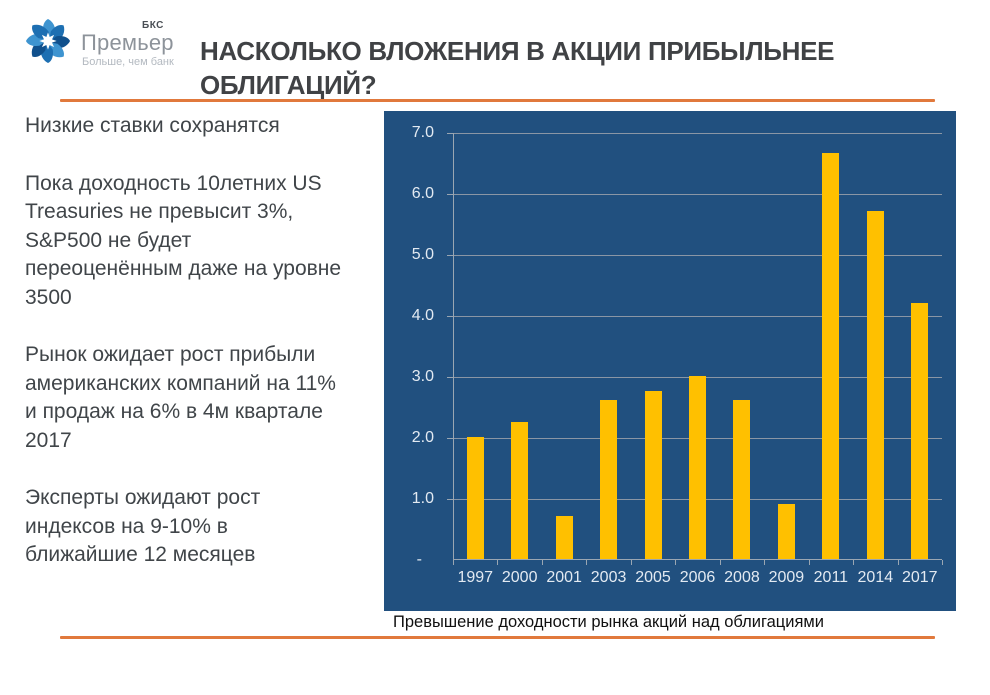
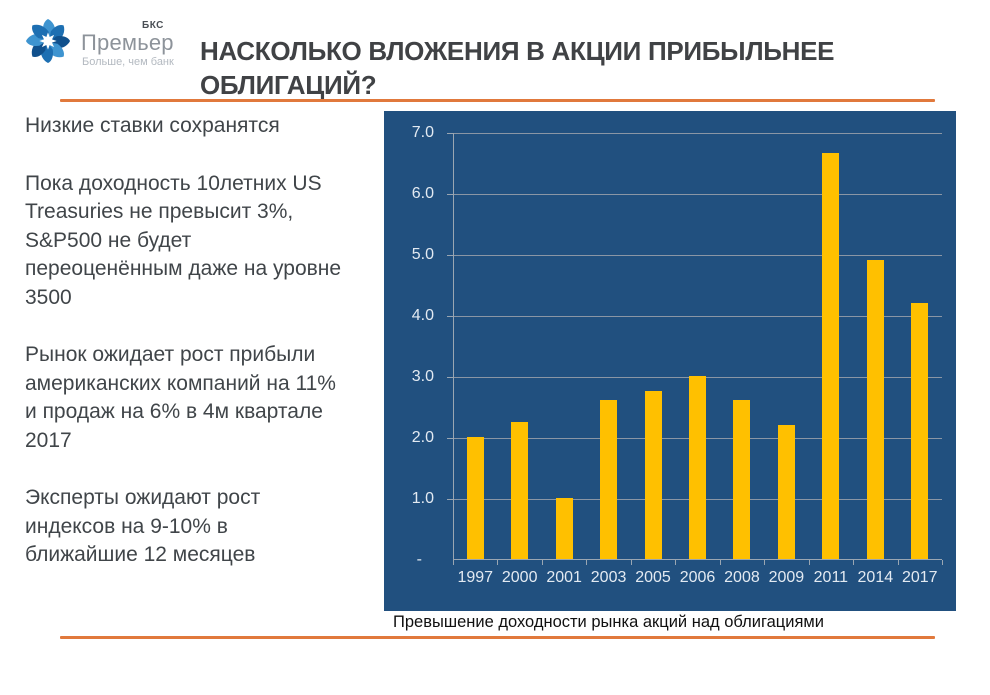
2001: 0.7 -> 1.0
2009: 0.9 -> 2.2
2014: 5.7 -> 4.9
